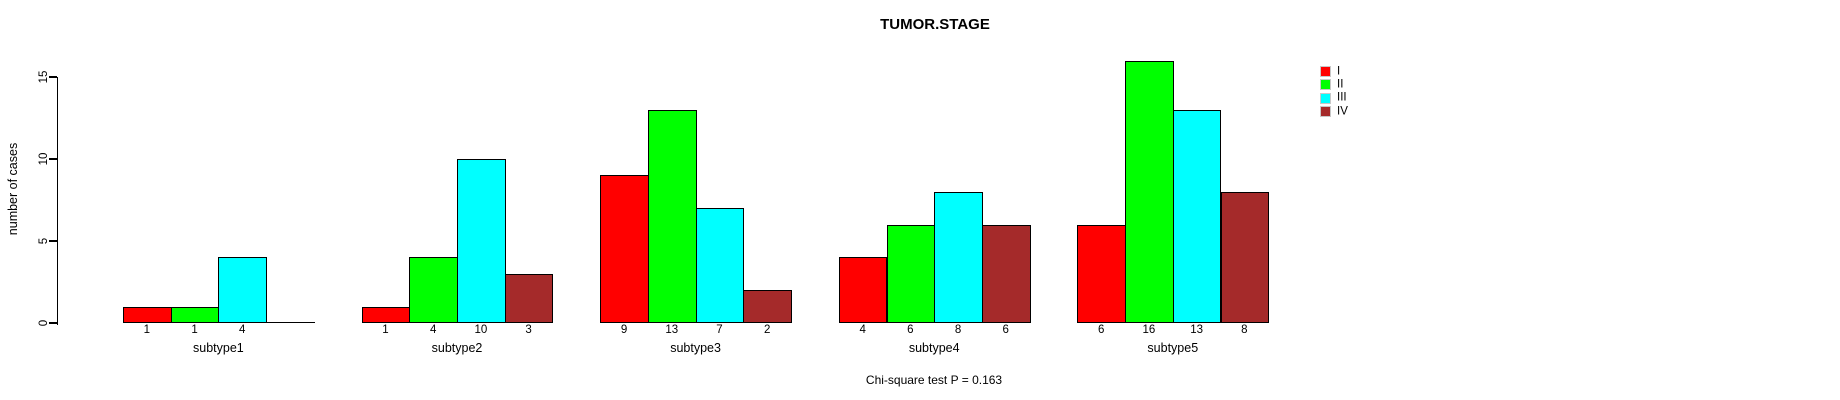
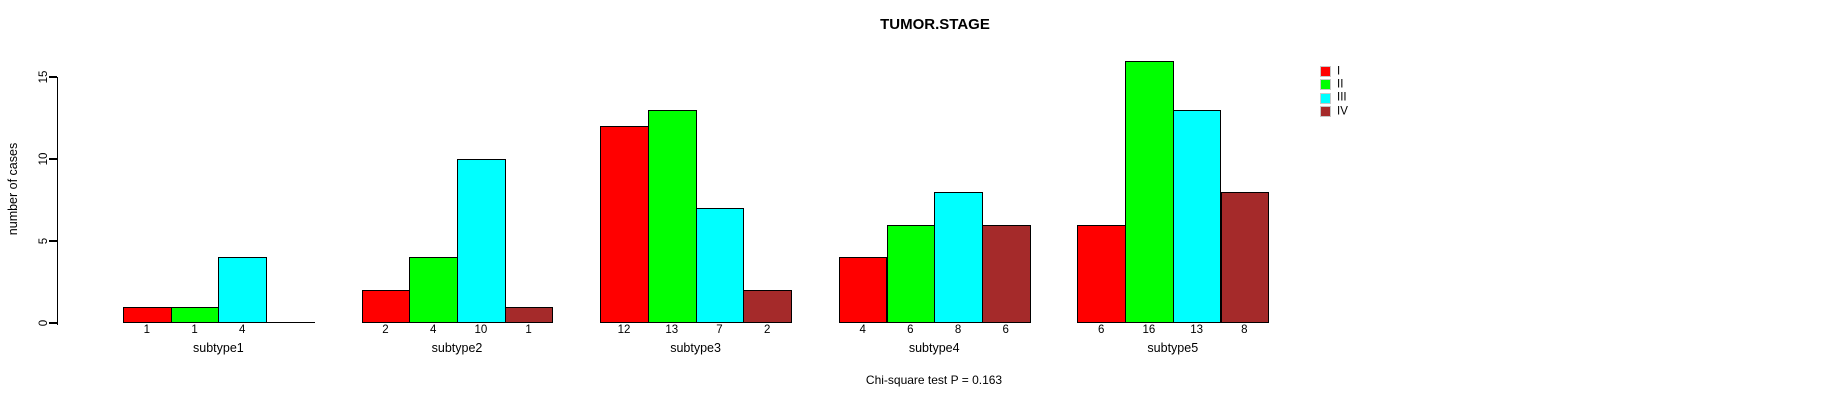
I/subtype2: 1 -> 2
IV/subtype2: 3 -> 1
I/subtype3: 9 -> 12
